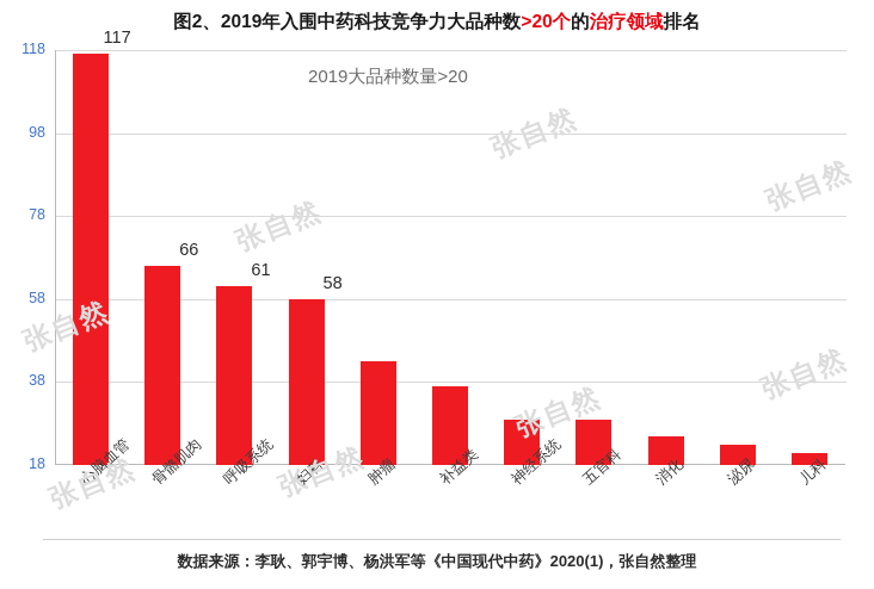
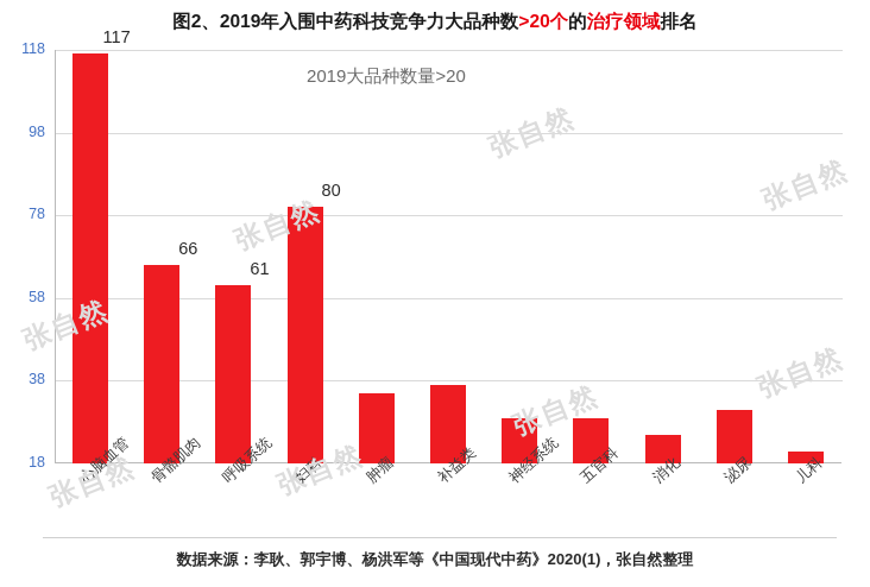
妇科: 58 -> 80
肿瘤: 43 -> 35
泌尿: 23 -> 31
